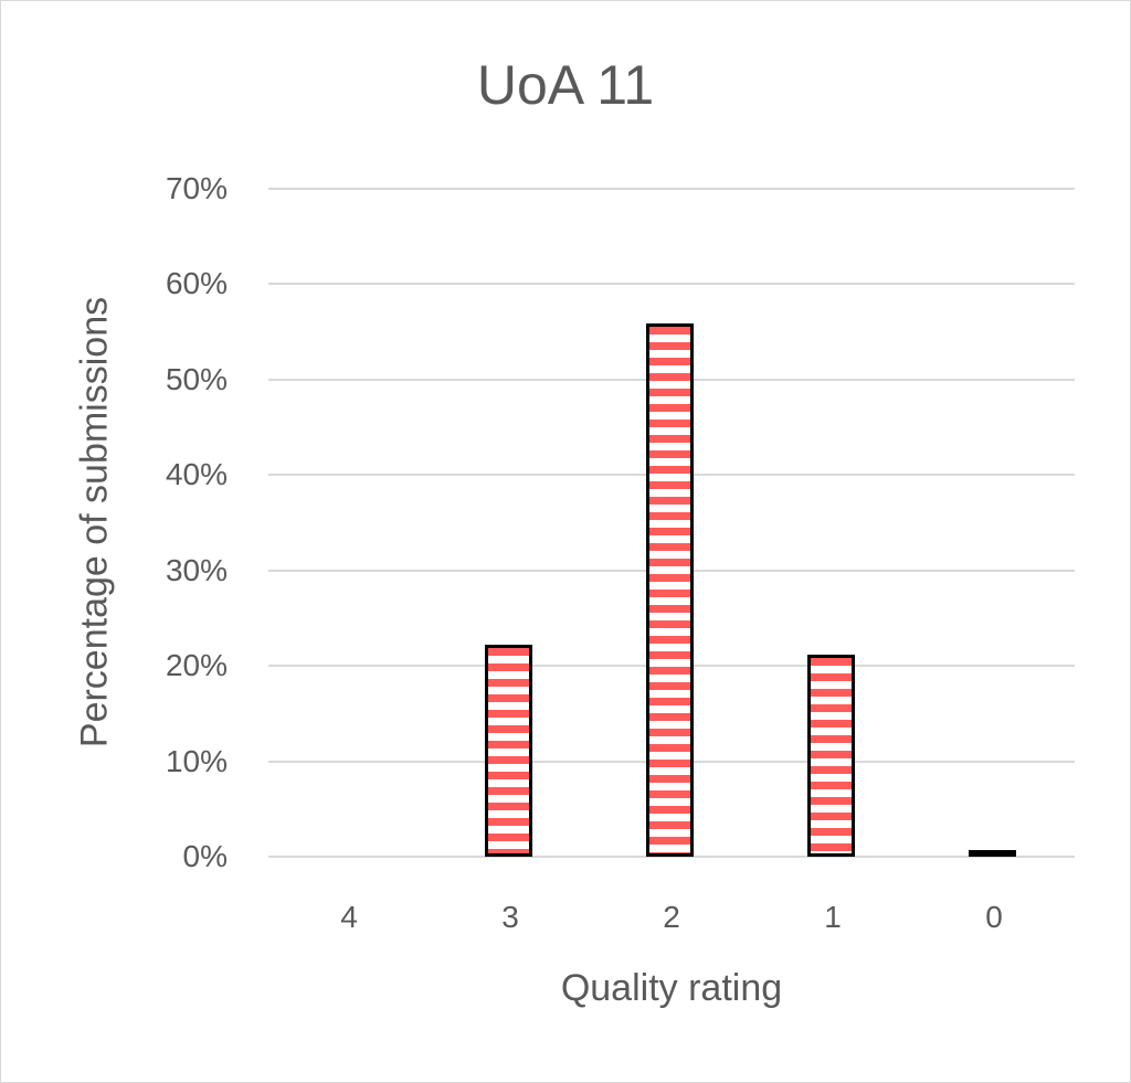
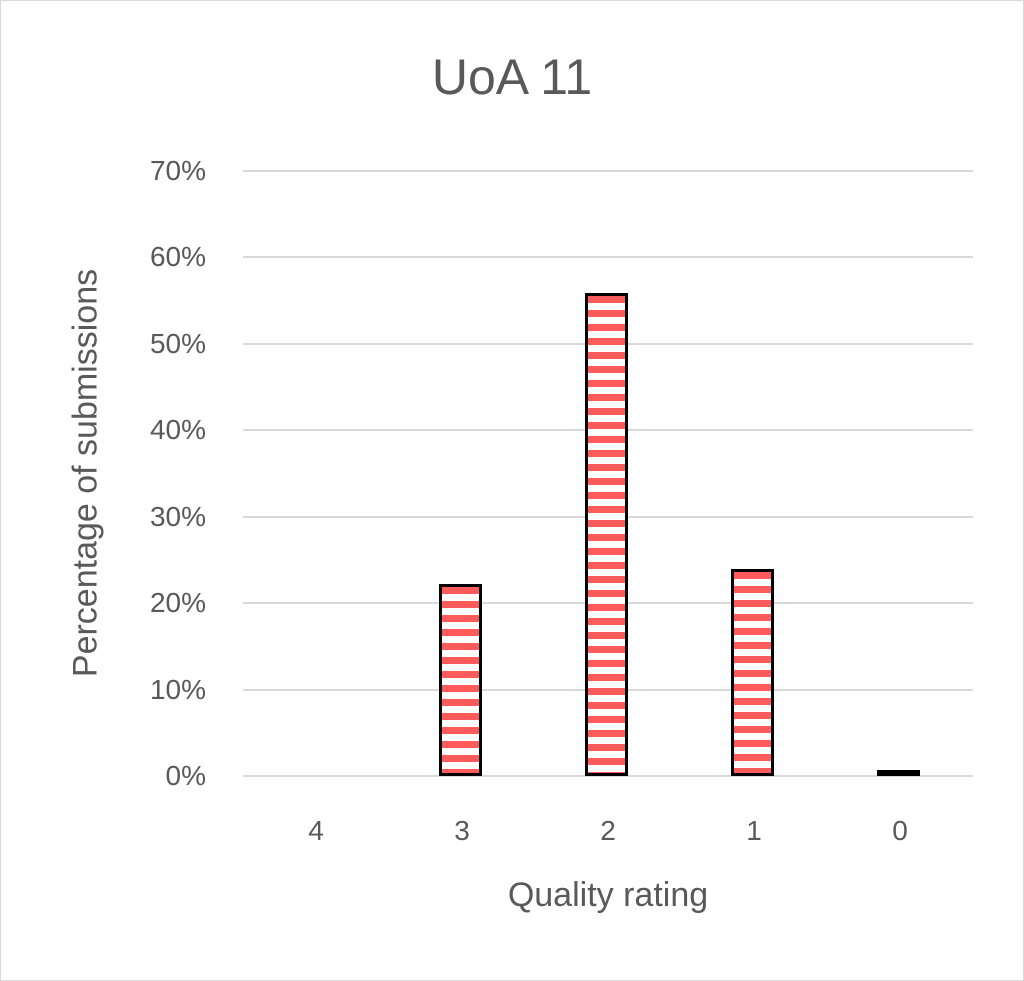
1: 21% -> 24%
